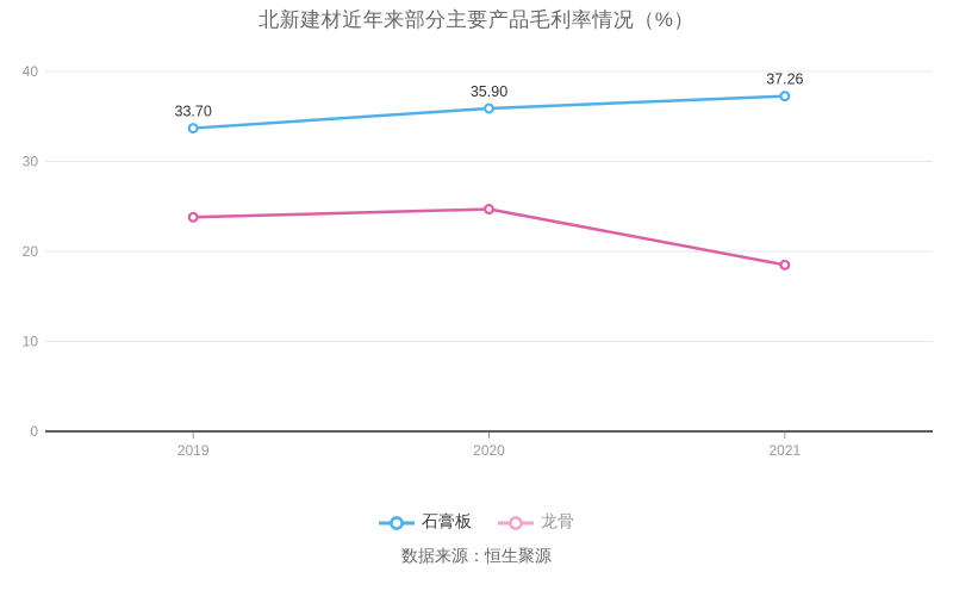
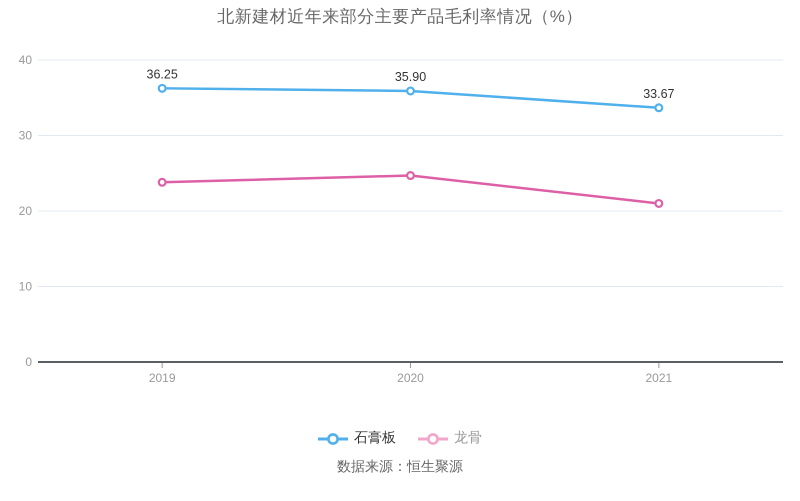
石膏板/2019: 33.70 -> 36.25
石膏板/2021: 37.26 -> 33.67
龙骨/2021: 18 -> 21
